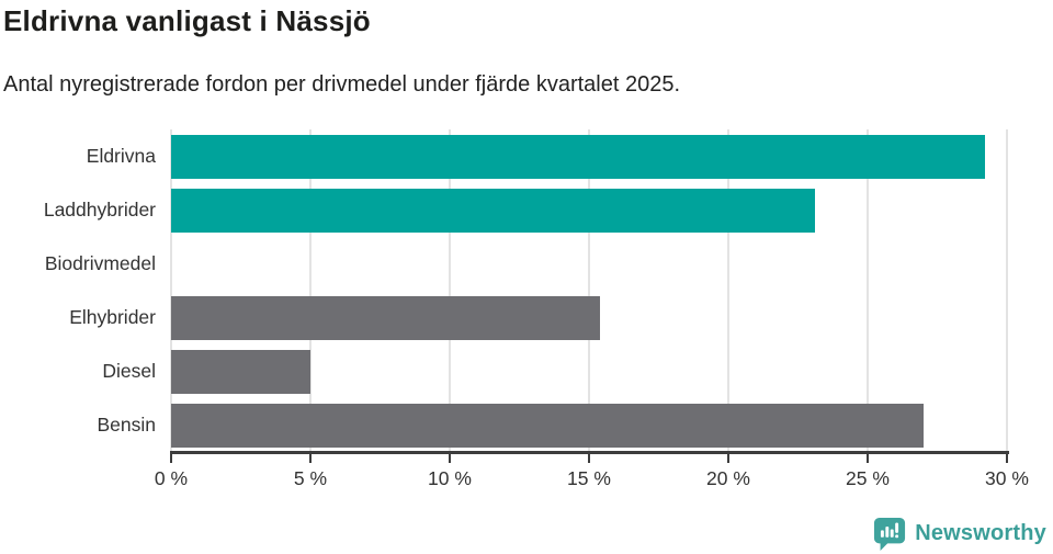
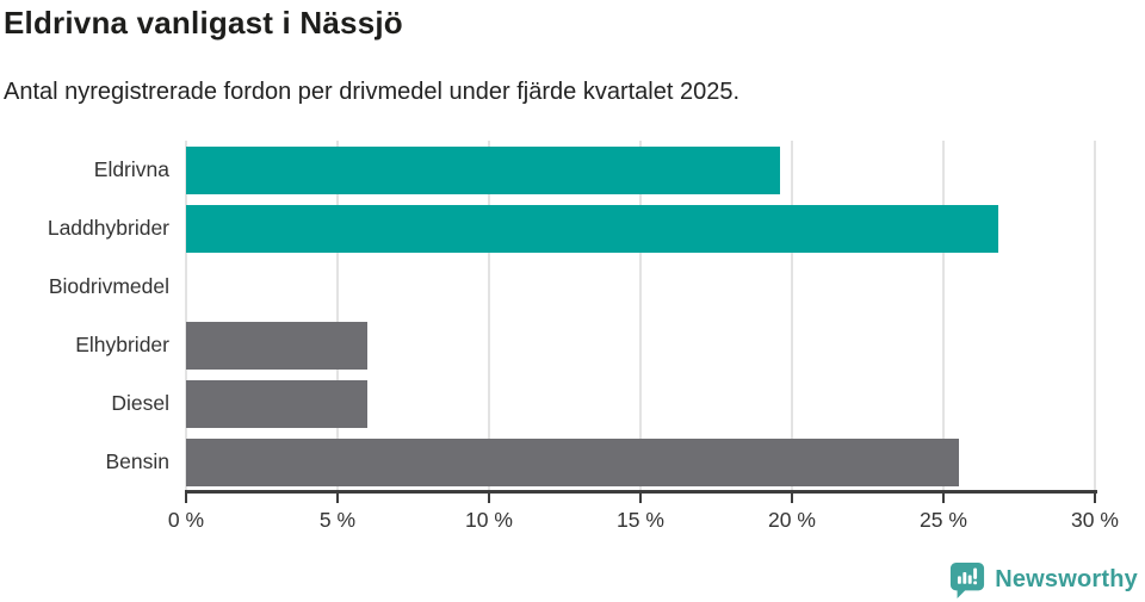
Eldrivna: 29.2% -> 19.6%
Laddhybrider: 23.1% -> 26.8%
Elhybrider: 15.4% -> 6.0%
Diesel: 5.0% -> 6.0%
Bensin: 27.0% -> 25.5%
